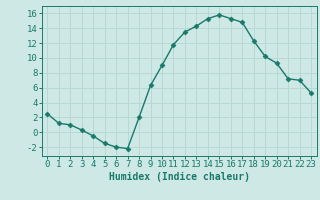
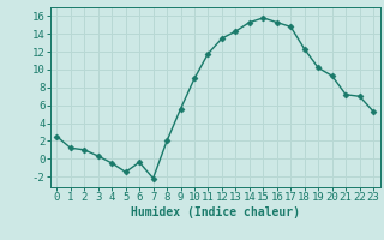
6: -2.0 -> -0.4
9: 6.3 -> 5.6
